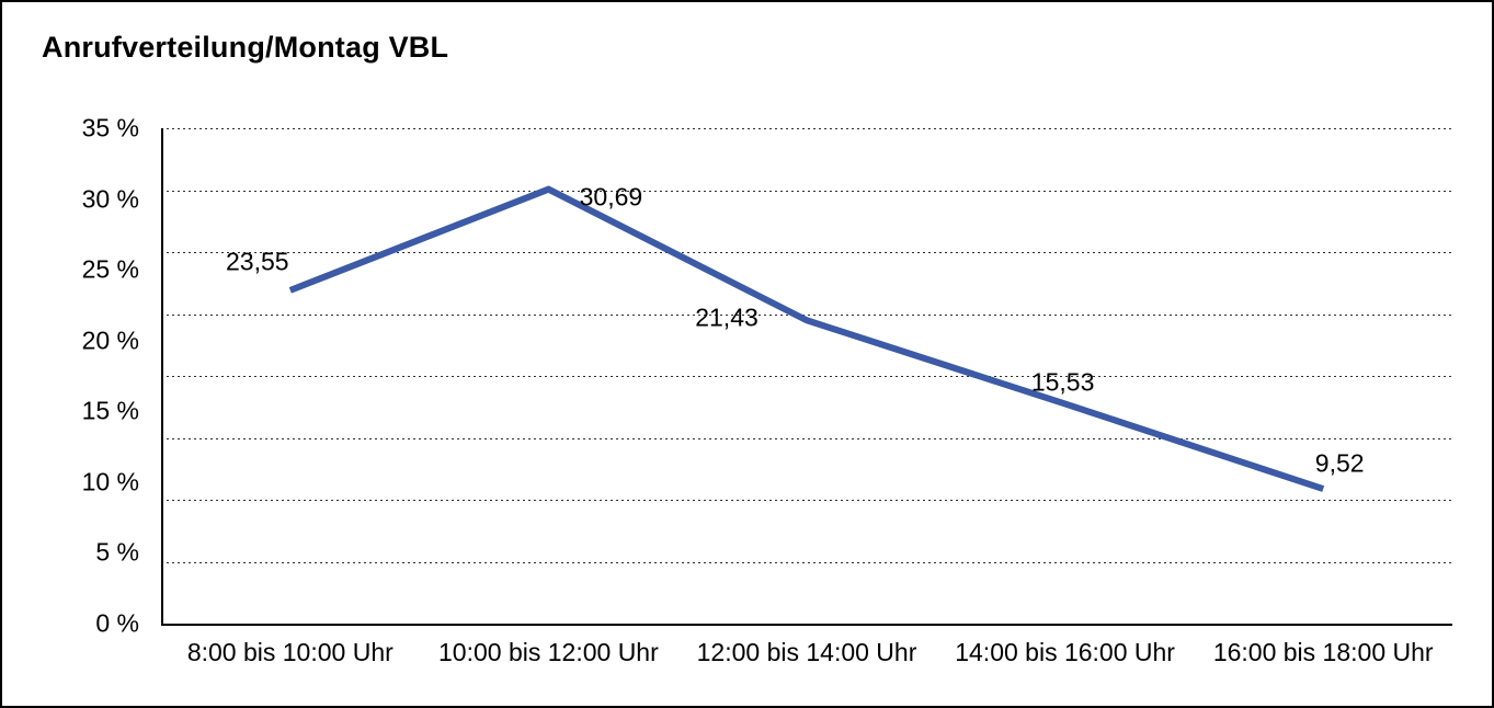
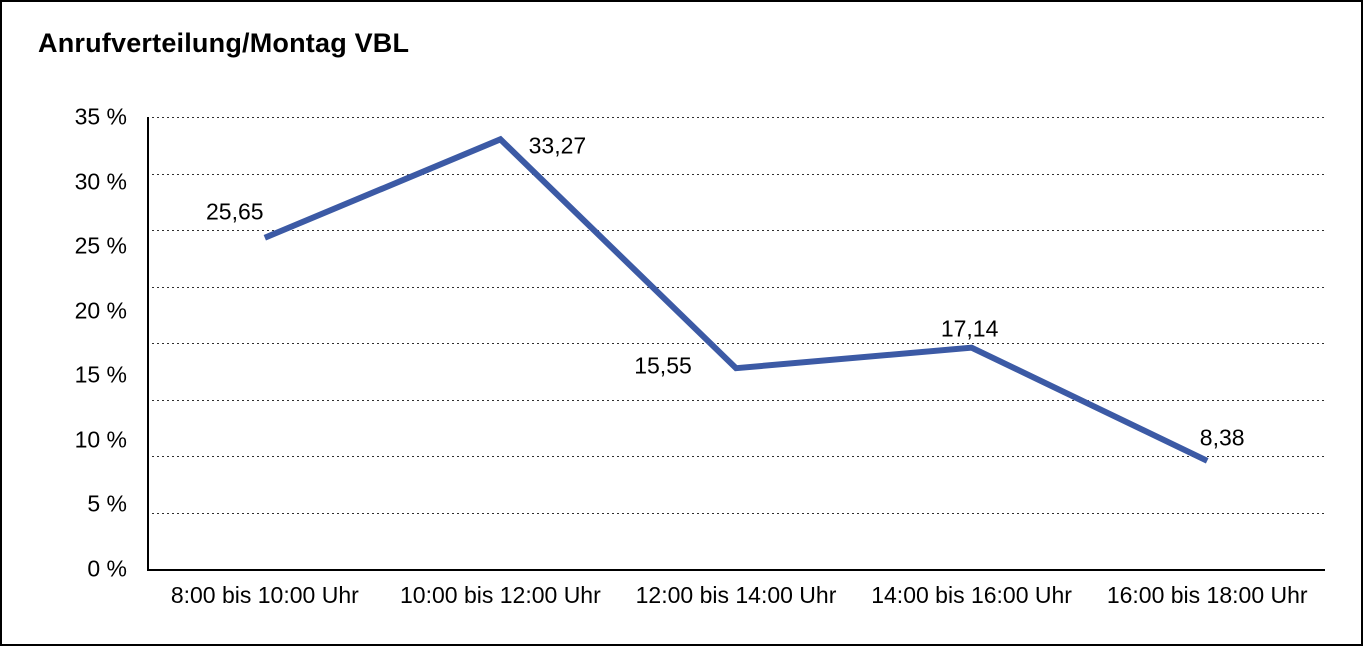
8:00 bis 10:00 Uhr: 23,55 -> 25,65
10:00 bis 12:00 Uhr: 30,69 -> 33,27
12:00 bis 14:00 Uhr: 21,43 -> 15,55
14:00 bis 16:00 Uhr: 15,53 -> 17,14
16:00 bis 18:00 Uhr: 9,52 -> 8,38
